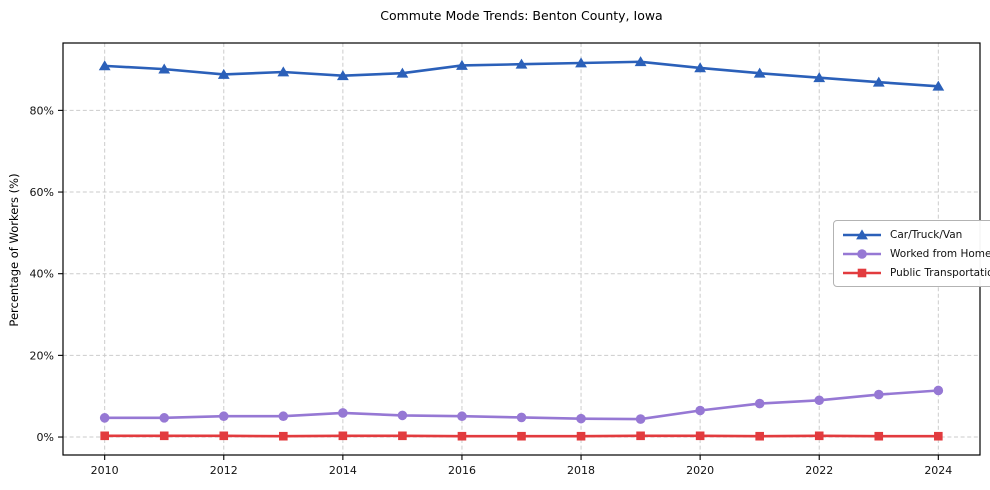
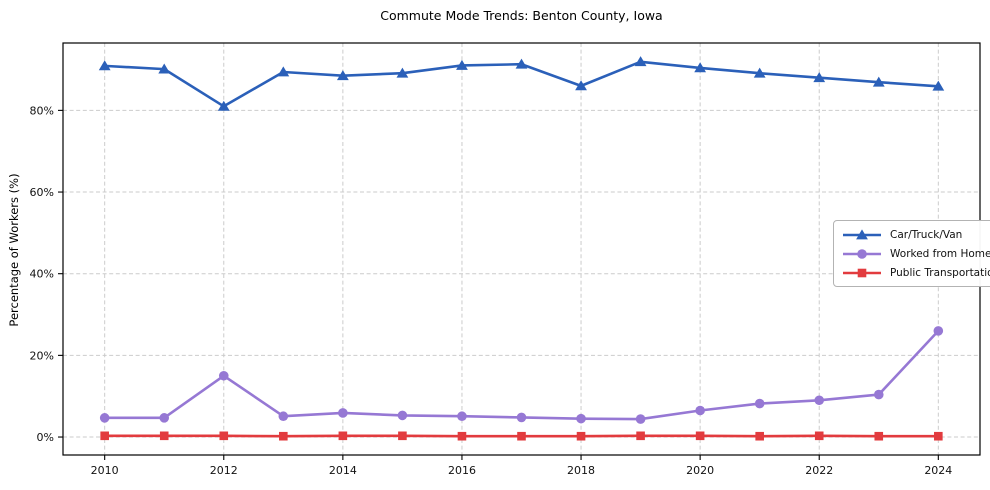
Car/Truck/Van/2012: 89% -> 81%
Worked from Home/2012: 5% -> 15%
Car/Truck/Van/2018: 92% -> 86%
Worked from Home/2024: 11% -> 26%
